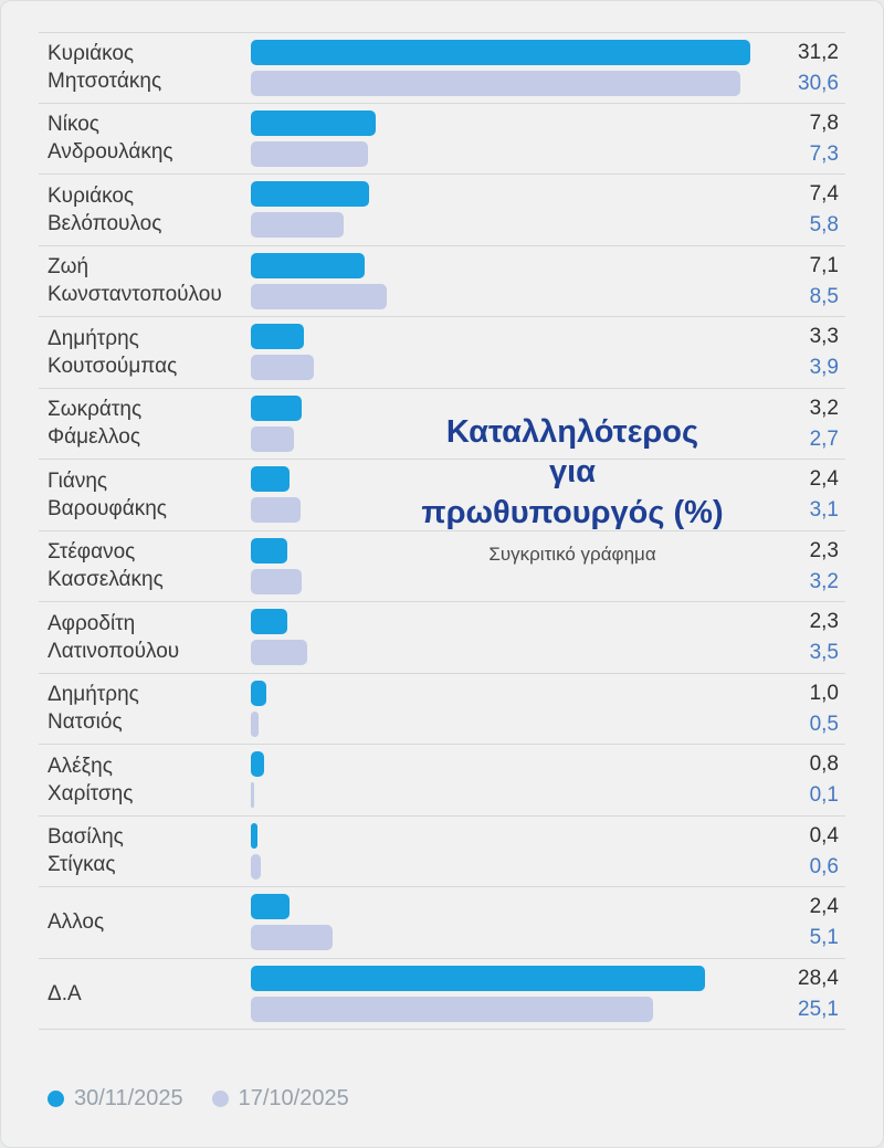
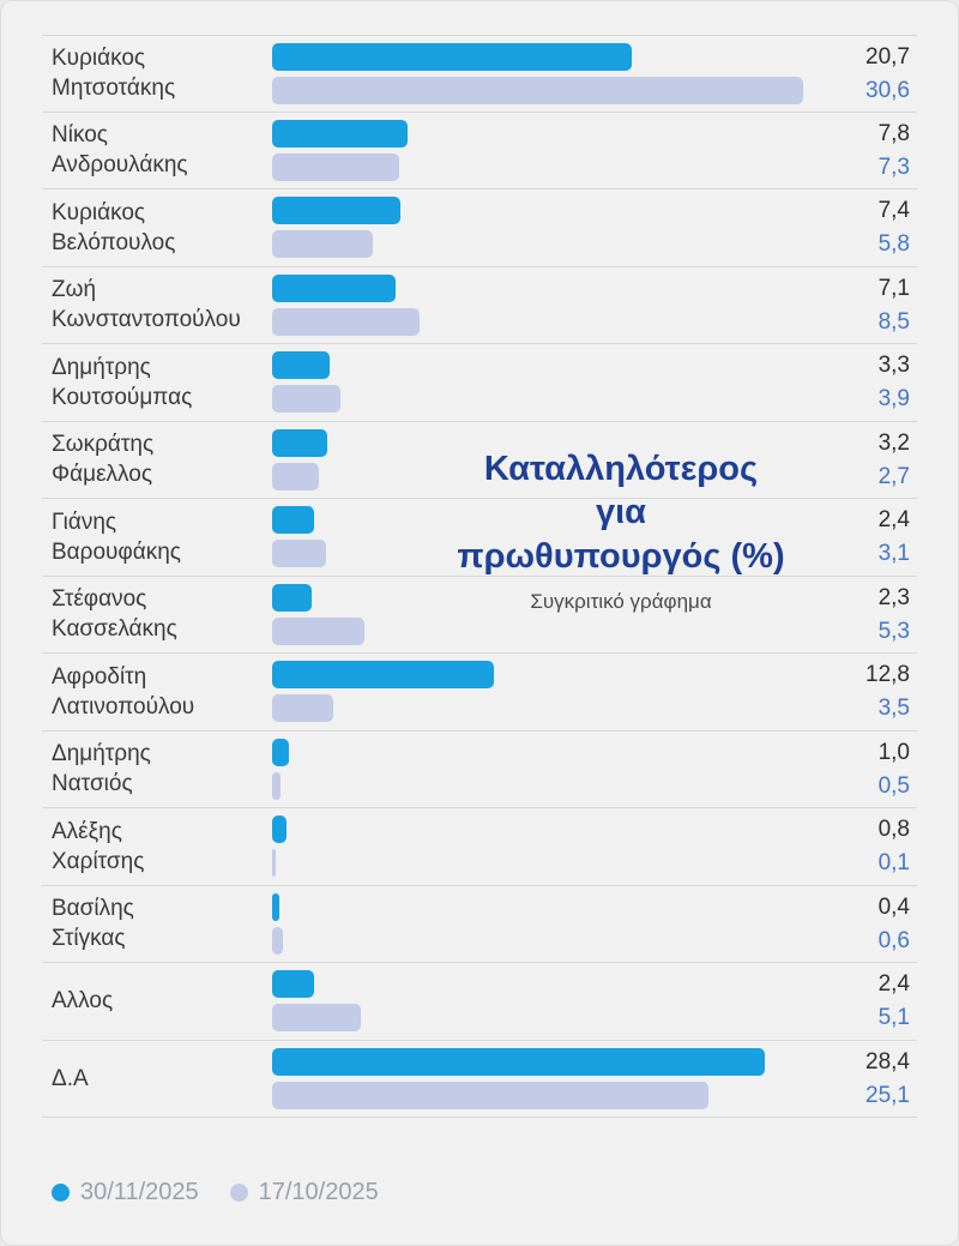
30/11/2025/Κυριάκος Μητσοτάκης: 31,2 -> 20,7
17/10/2025/Στέφανος Κασσελάκης: 3,2 -> 5,3
30/11/2025/Αφροδίτη Λατινοπούλου: 2,3 -> 12,8
